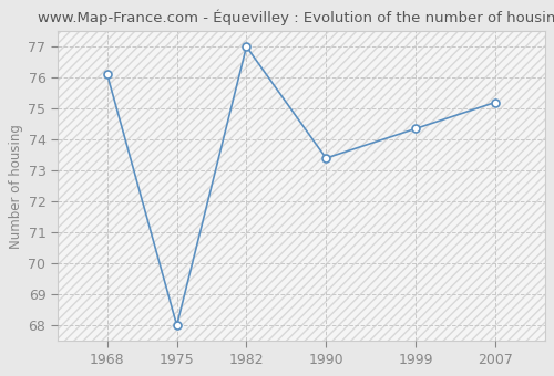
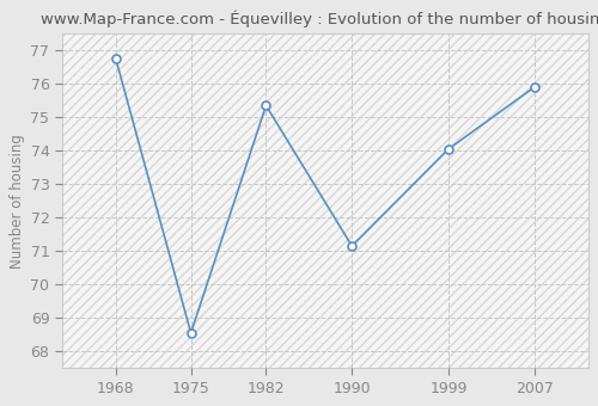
1968: 76.10 -> 76.75
1975: 68.00 -> 68.55
1982: 77.00 -> 75.35
1990: 73.40 -> 71.15
1999: 74.35 -> 74.05
2007: 75.20 -> 75.90
